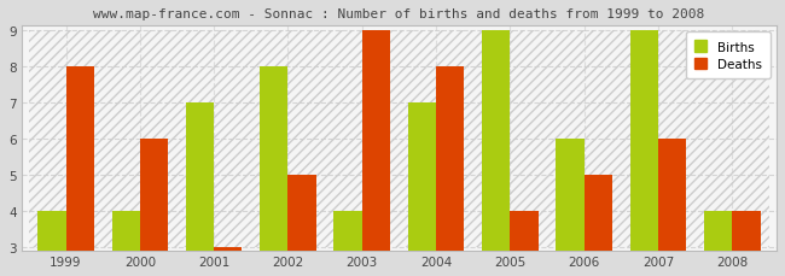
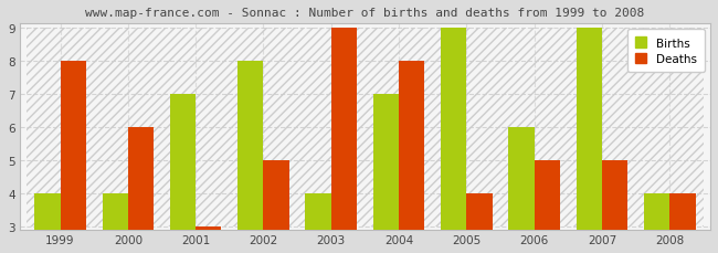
Deaths/2007: 6 -> 5
